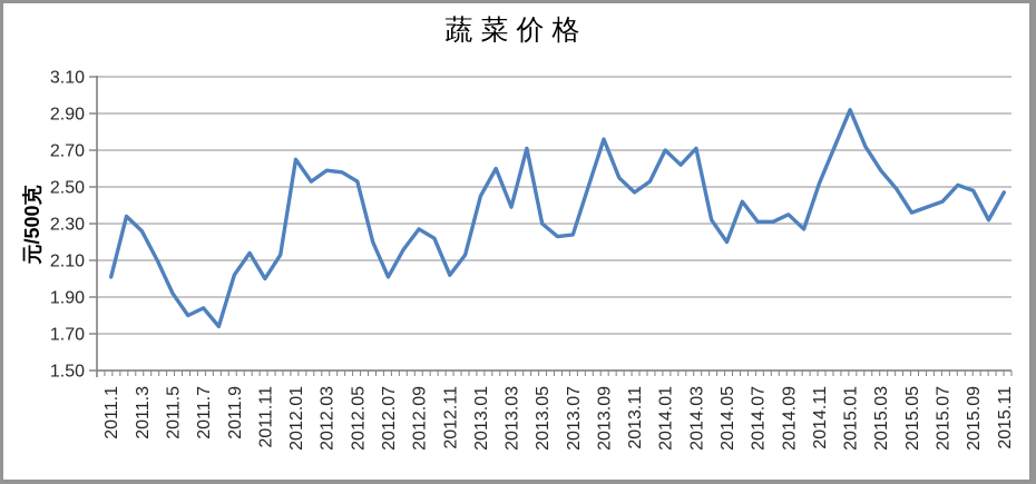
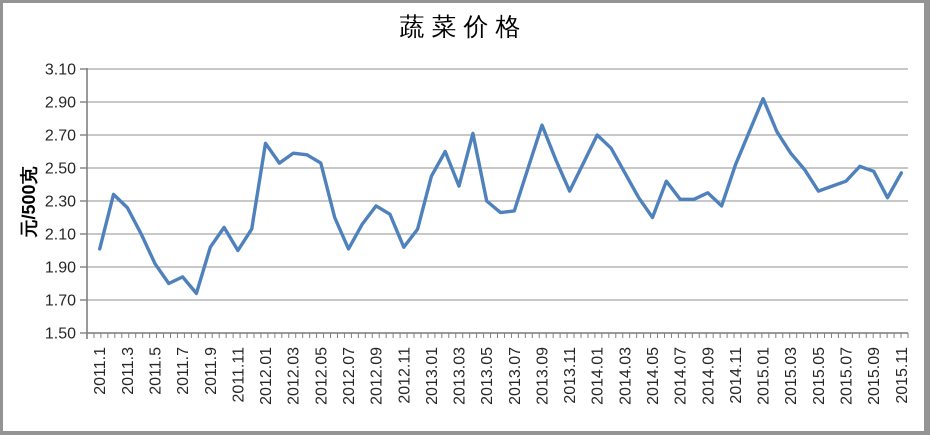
2013.11: 2.47 -> 2.36
2014.03: 2.71 -> 2.47
